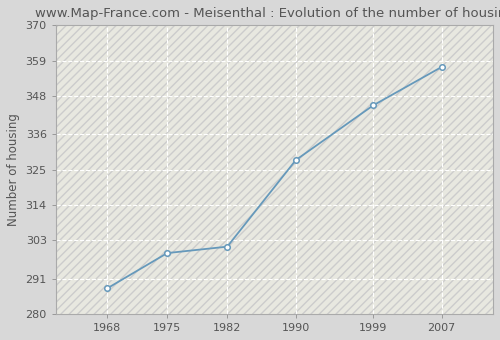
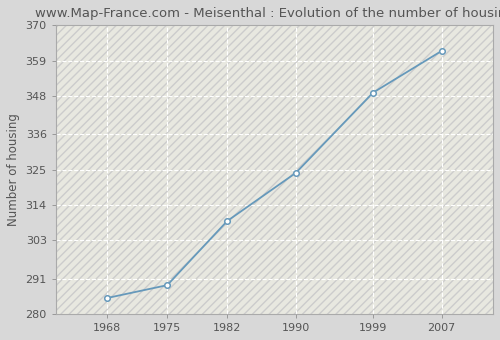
1968: 288 -> 285
1975: 299 -> 289
1982: 301 -> 309
1990: 328 -> 324
1999: 345 -> 349
2007: 357 -> 362
